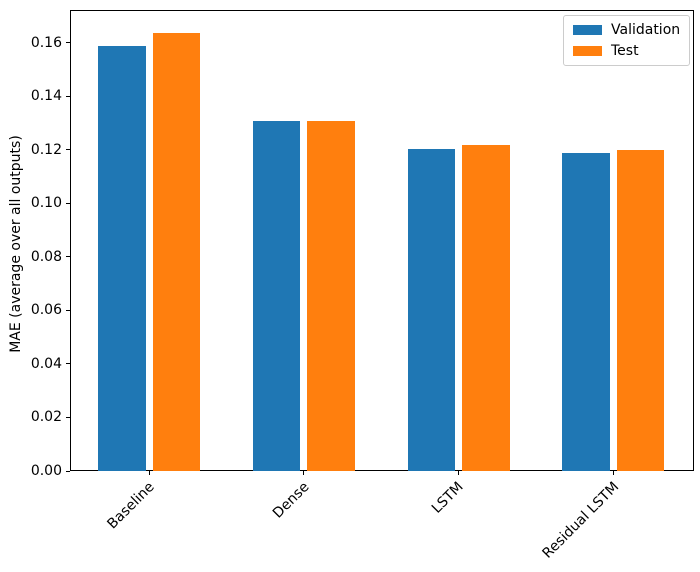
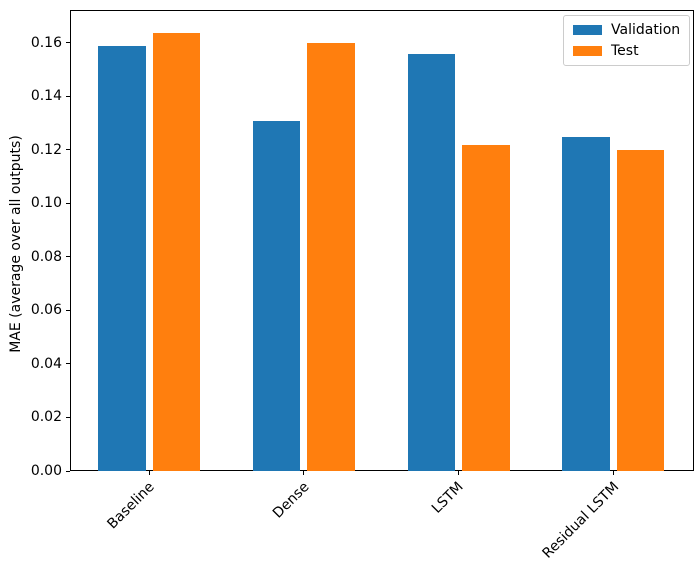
Test/Dense: 0.131 -> 0.160
Validation/LSTM: 0.120 -> 0.156
Validation/Residual LSTM: 0.119 -> 0.125
